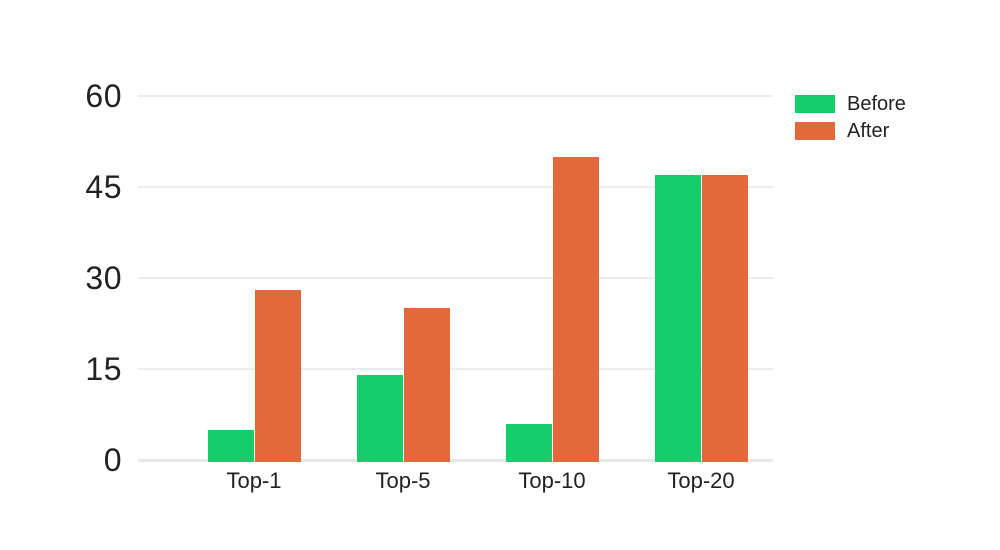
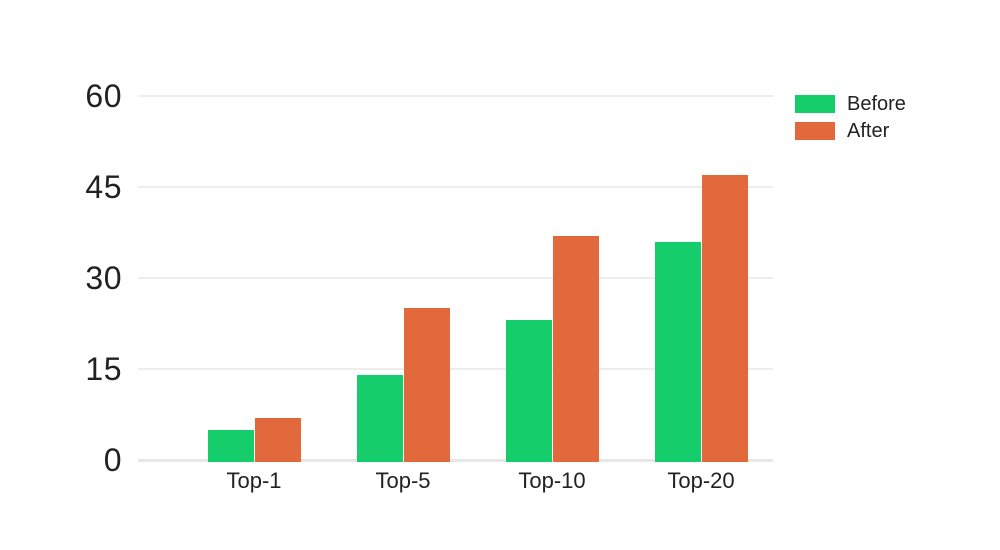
After/Top-1: 28 -> 7
Before/Top-10: 6 -> 23
After/Top-10: 50 -> 37
Before/Top-20: 47 -> 36
